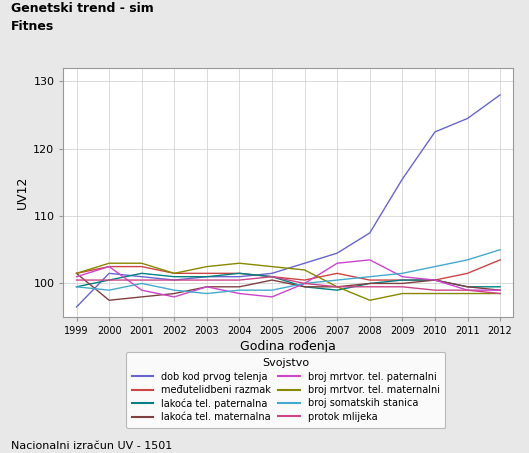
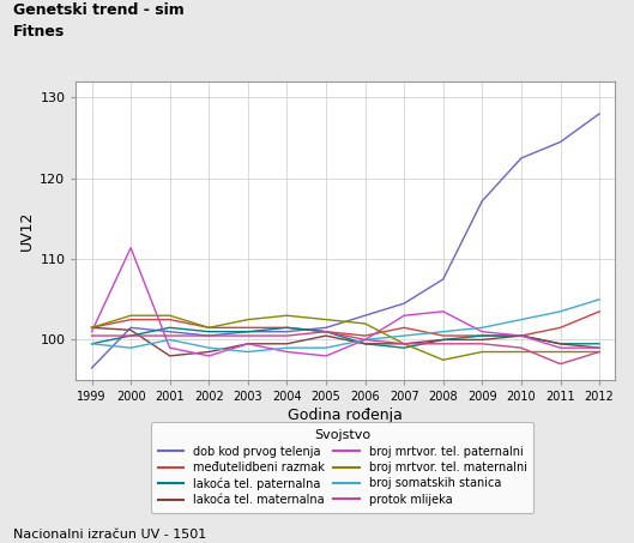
lakoća tel. maternalna/2000: 97.5 -> 101.2
broj mrtvor. tel. paternalni/2000: 102.5 -> 111.4
dob kod prvog telenja/2009: 115.5 -> 117.2
protok mlijeka/2011: 99.0 -> 97.0
